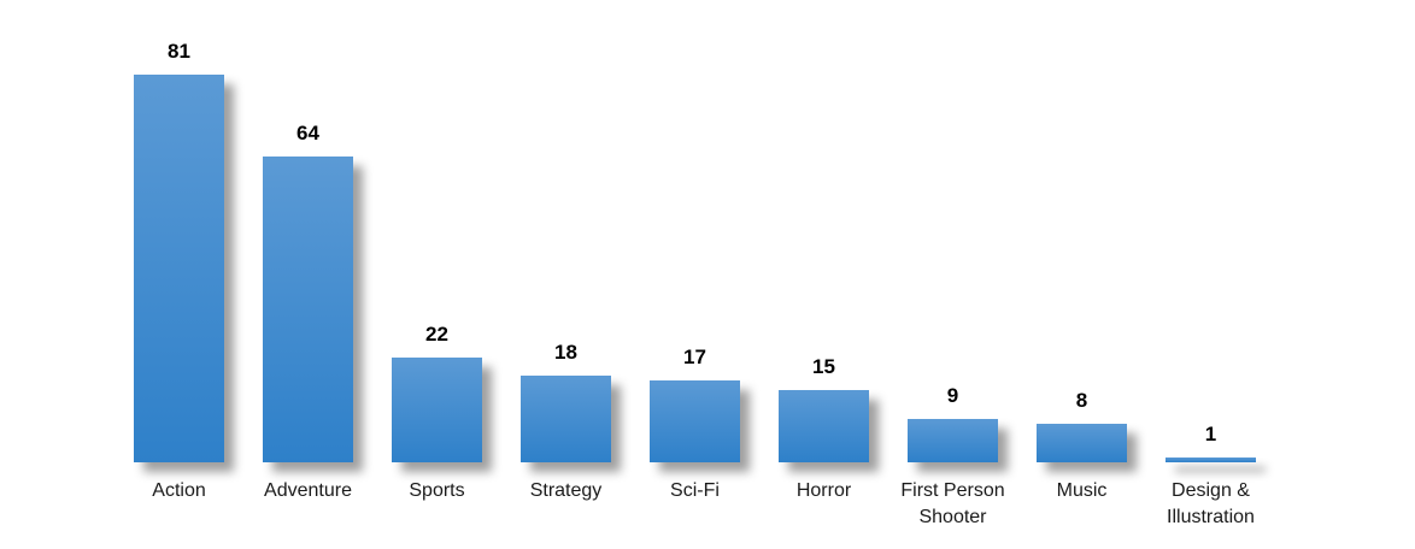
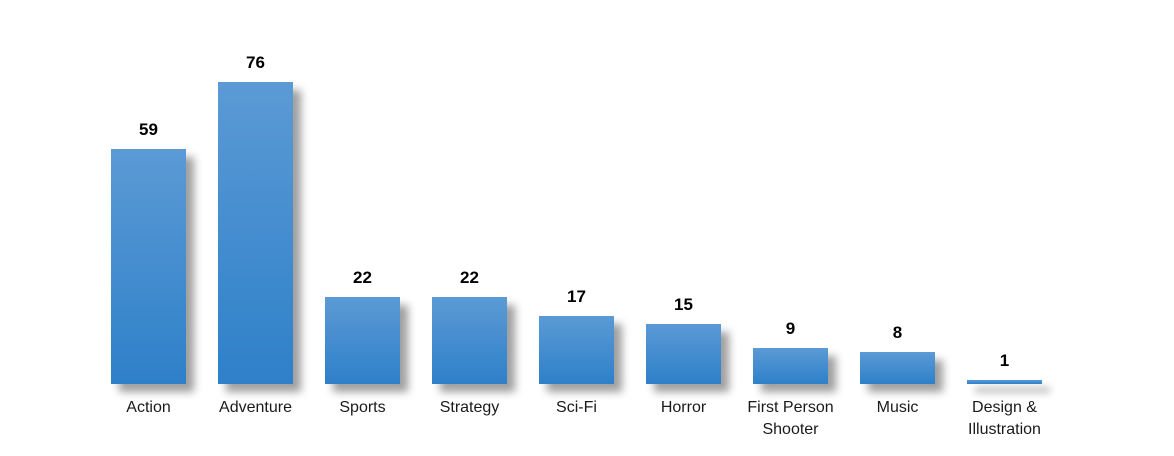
Action: 81 -> 59
Adventure: 64 -> 76
Strategy: 18 -> 22
